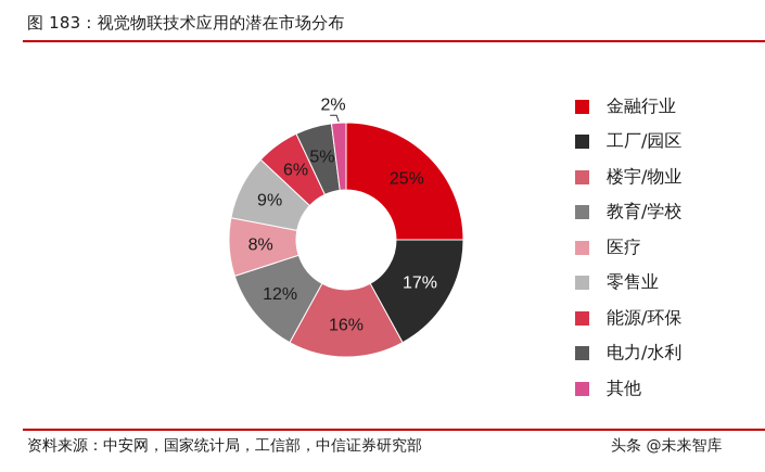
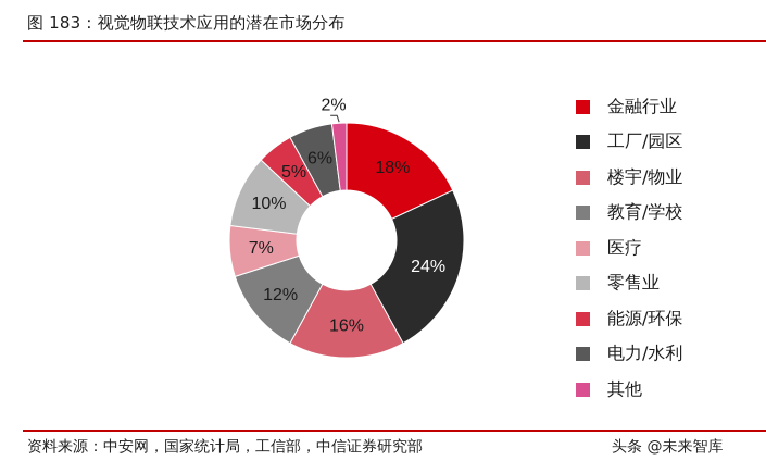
金融行业: 25% -> 18%
工厂/园区: 17% -> 24%
医疗: 8% -> 7%
零售业: 9% -> 10%
能源/环保: 6% -> 5%
电力/水利: 5% -> 6%
